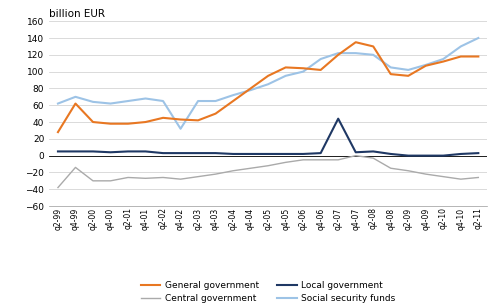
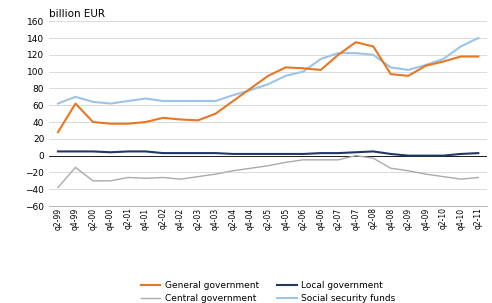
Social security funds/q4-02: 32 -> 65
Local government/q2-07: 44 -> 3
